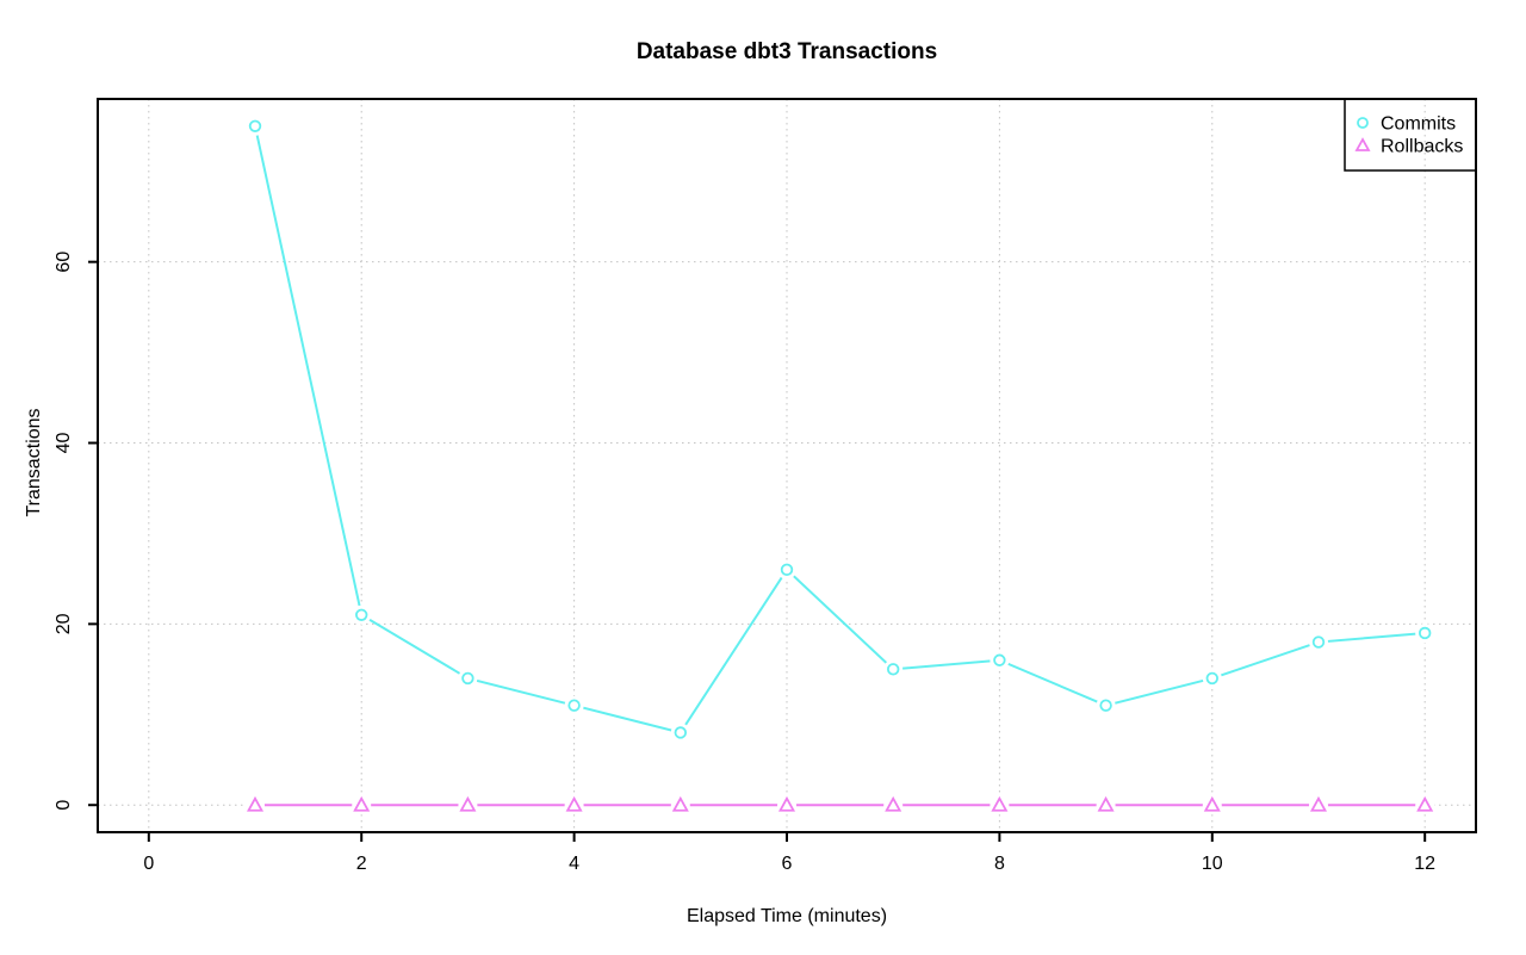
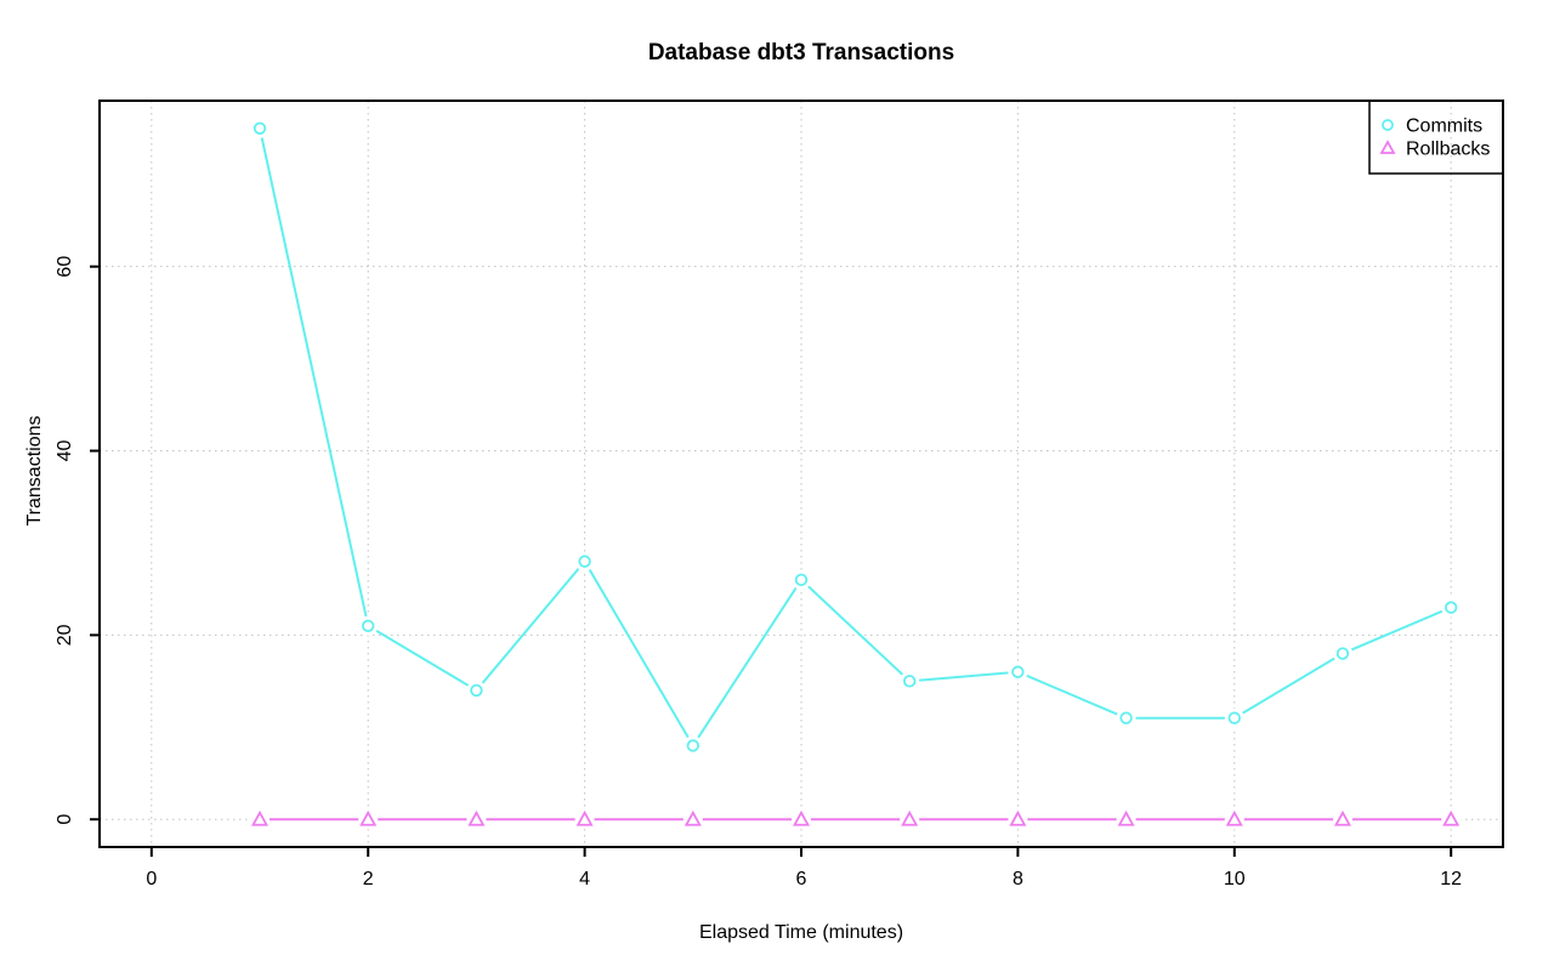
Commits/4: 11 -> 28
Commits/10: 14 -> 11
Commits/12: 19 -> 23
